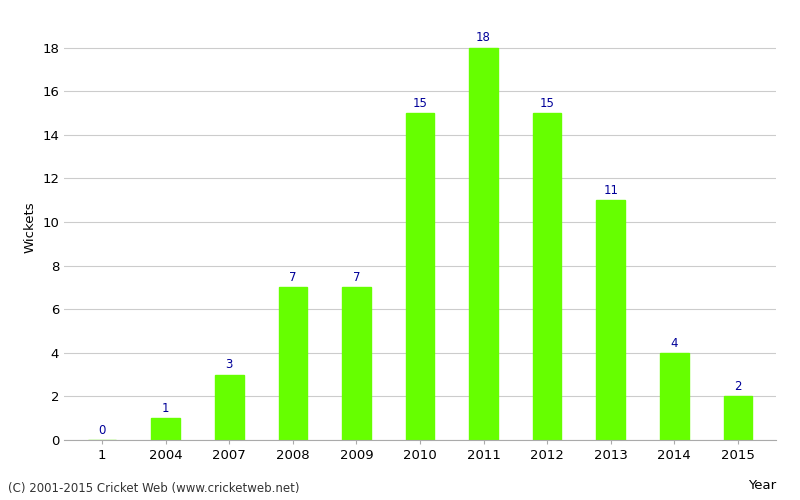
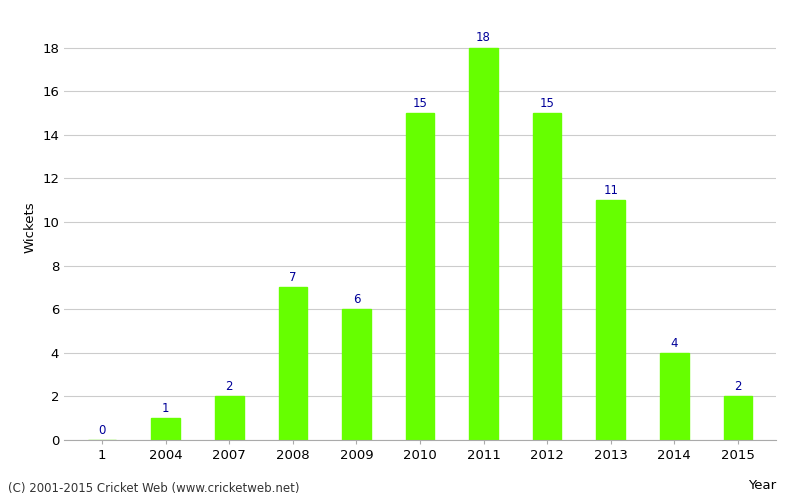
2007: 3 -> 2
2009: 7 -> 6
